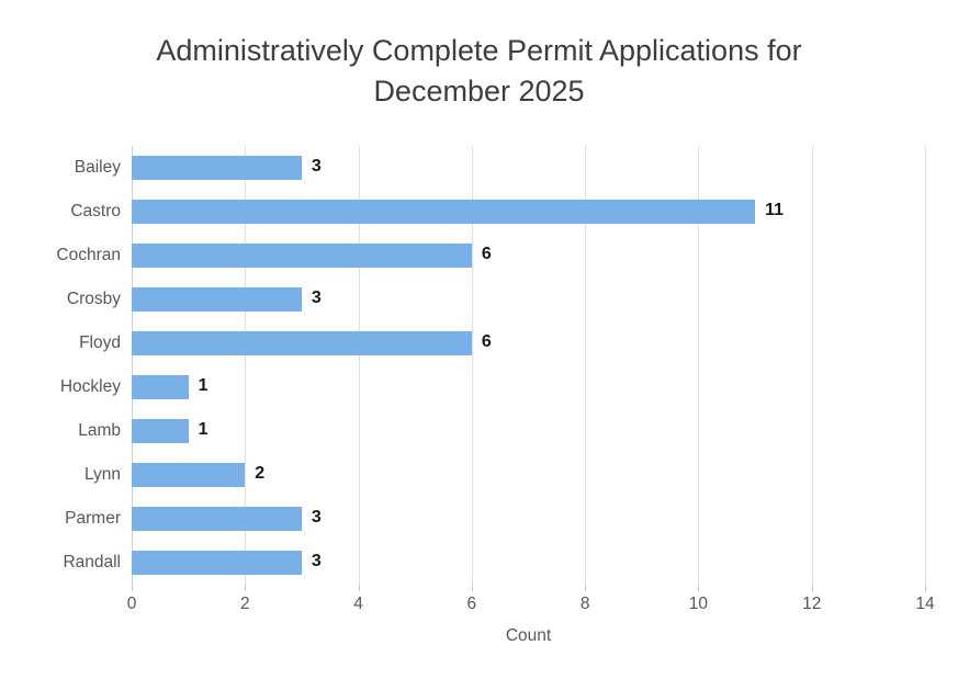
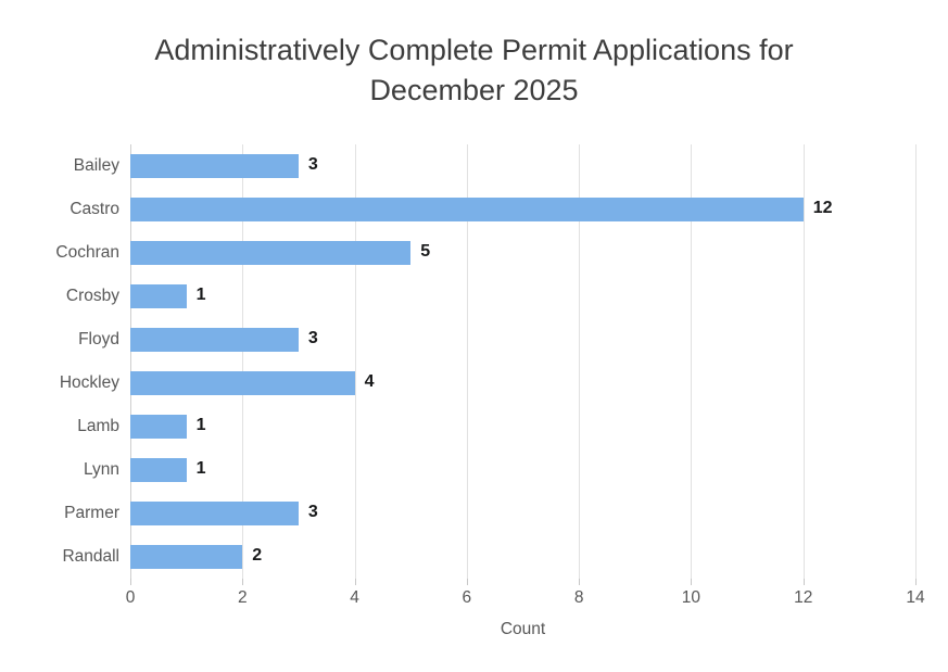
Castro: 11 -> 12
Cochran: 6 -> 5
Crosby: 3 -> 1
Floyd: 6 -> 3
Hockley: 1 -> 4
Lynn: 2 -> 1
Randall: 3 -> 2
